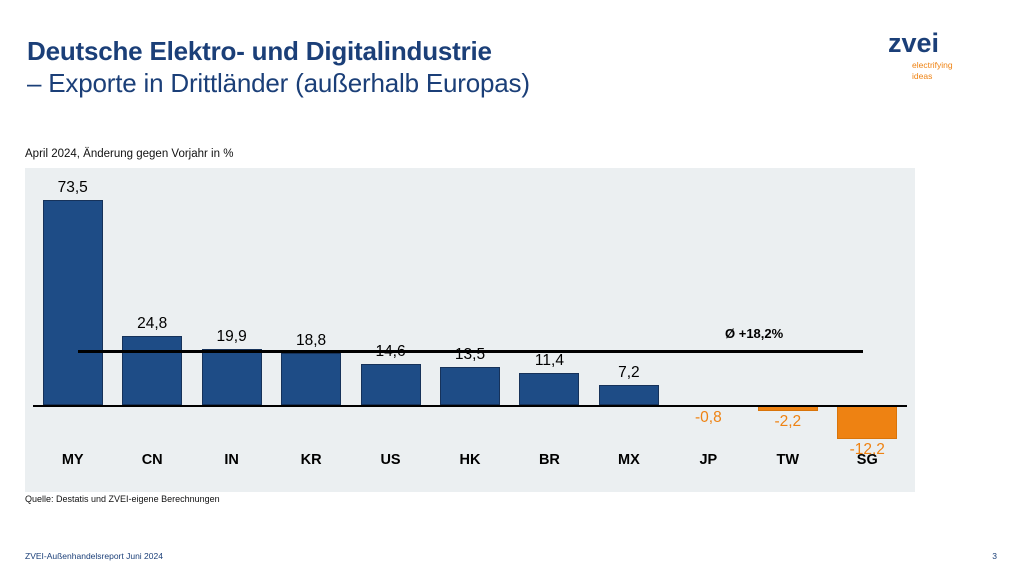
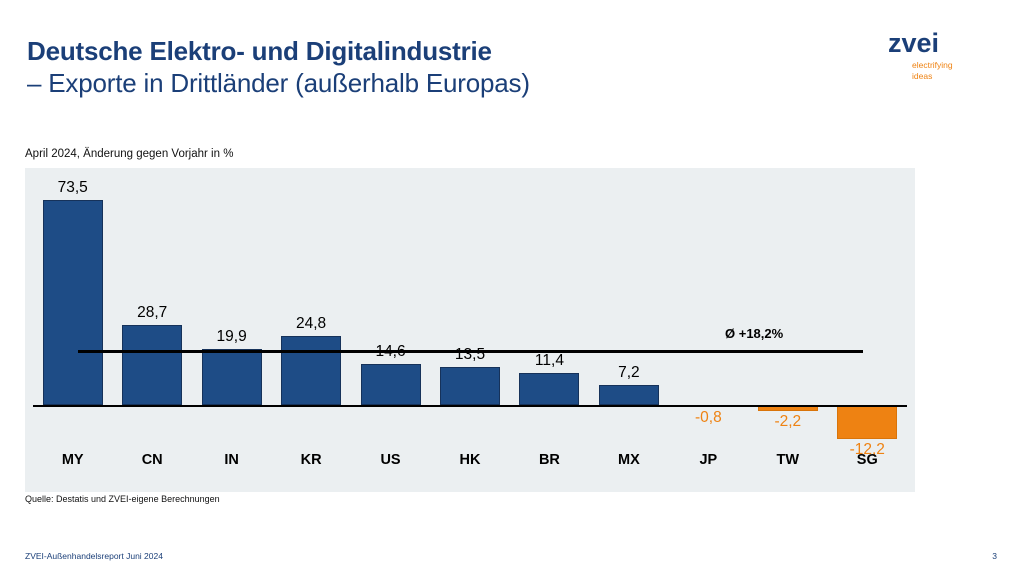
CN: 24,8 -> 28,7
KR: 18,8 -> 24,8
